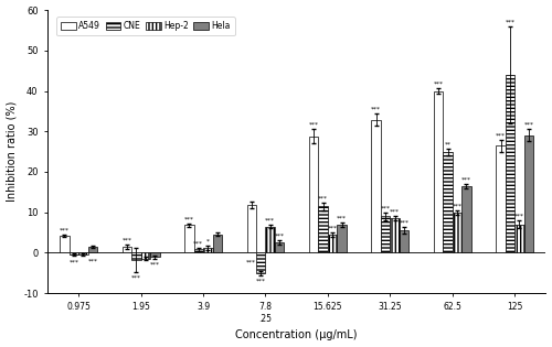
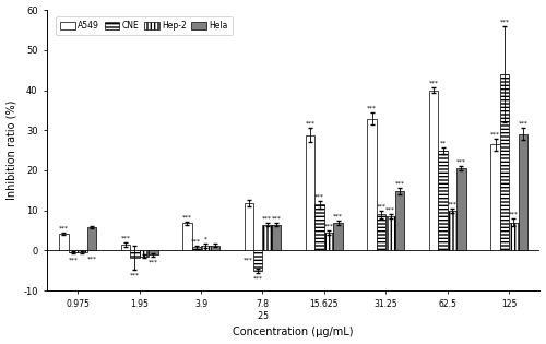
Hela/0.975: 1.5 -> 5.8
Hela/3.9: 4.5 -> 1.3
Hela/7.8 .25: 2.5 -> 6.5
Hela/31.25: 5.5 -> 14.8
Hela/62.5: 16.5 -> 20.5
